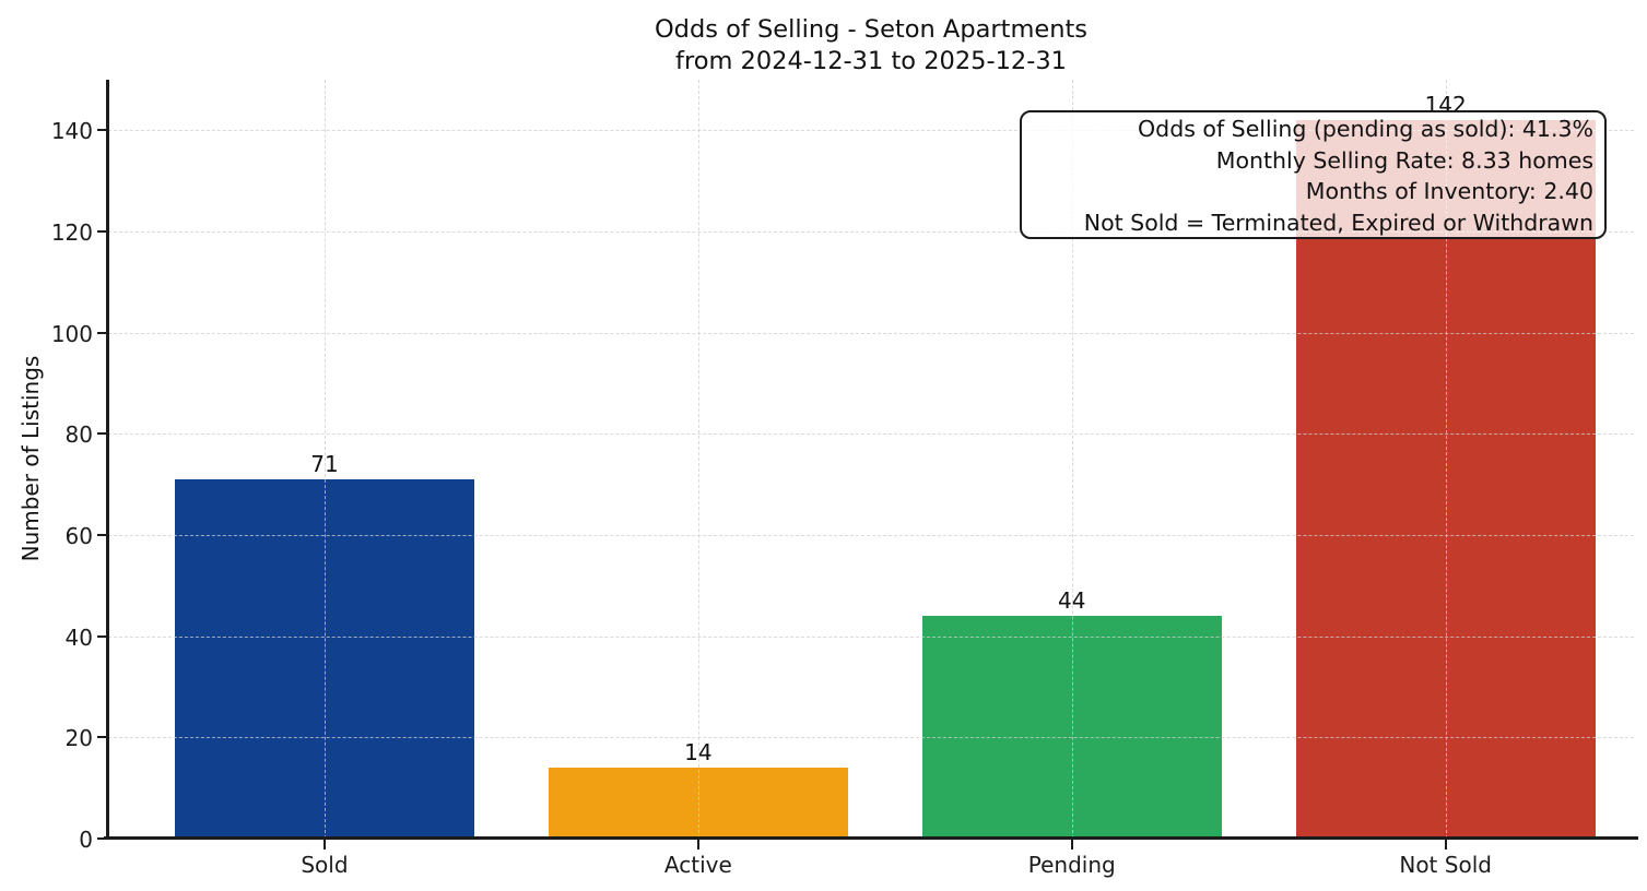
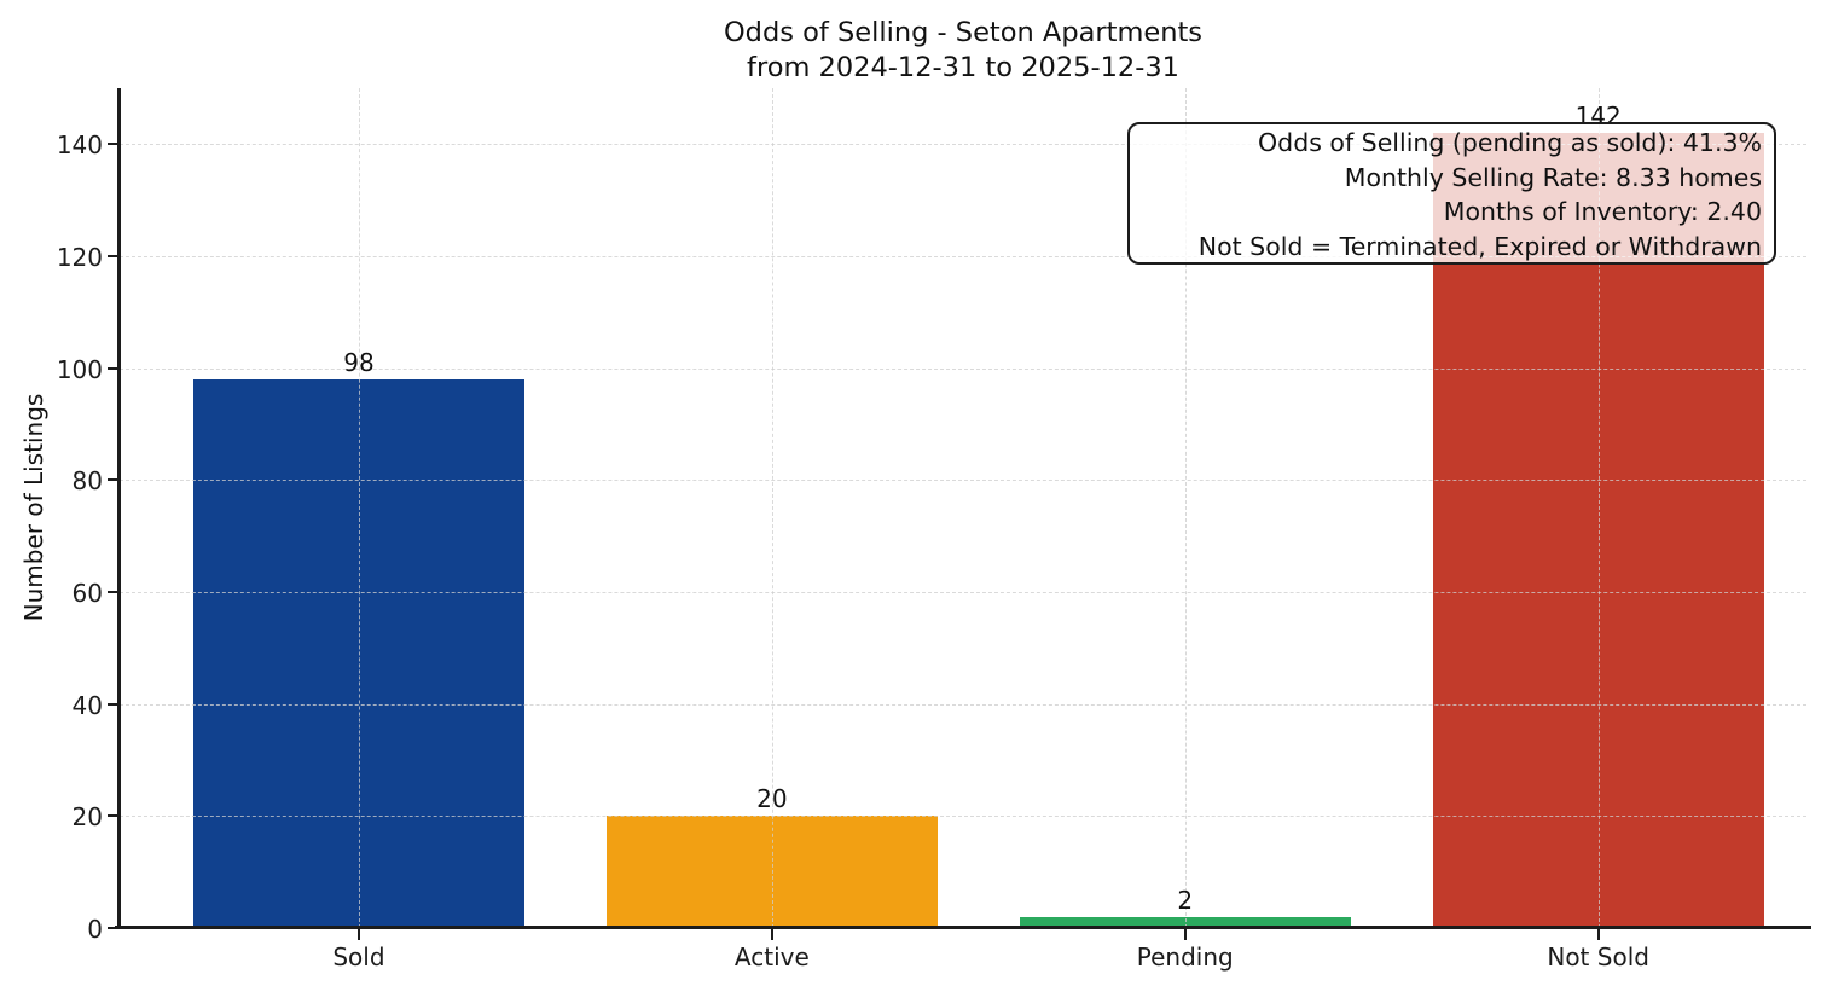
Sold: 71 -> 98
Active: 14 -> 20
Pending: 44 -> 2
